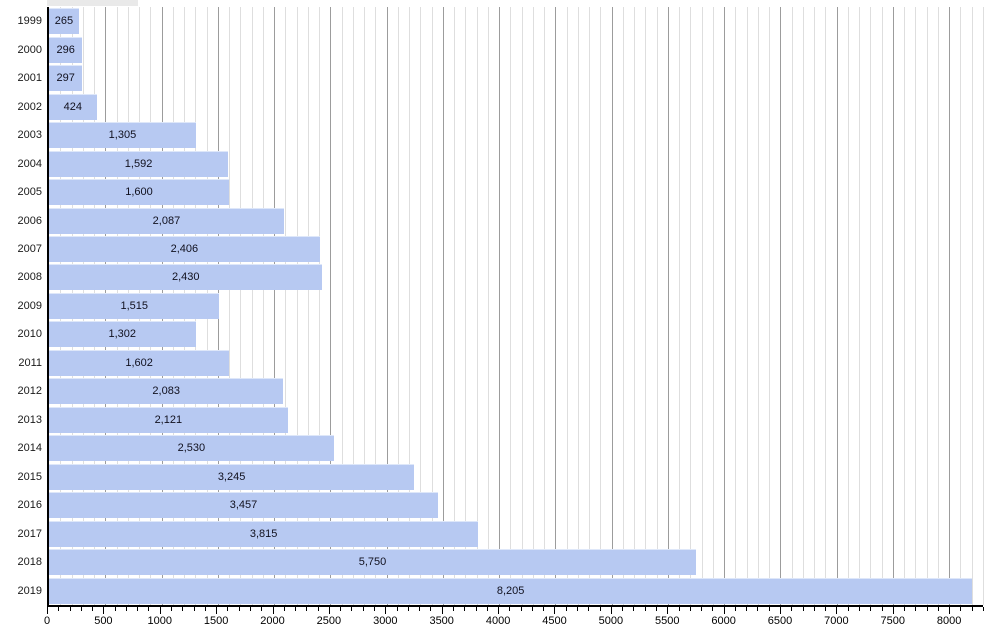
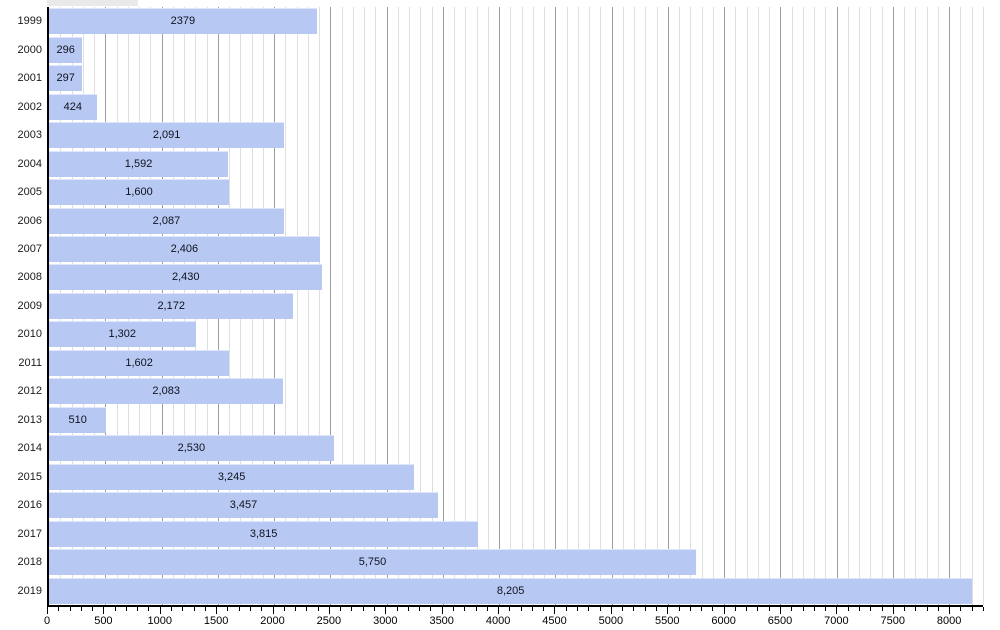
1999: 265 -> 2379
2003: 1,305 -> 2,091
2009: 1,515 -> 2,172
2013: 2,121 -> 510
